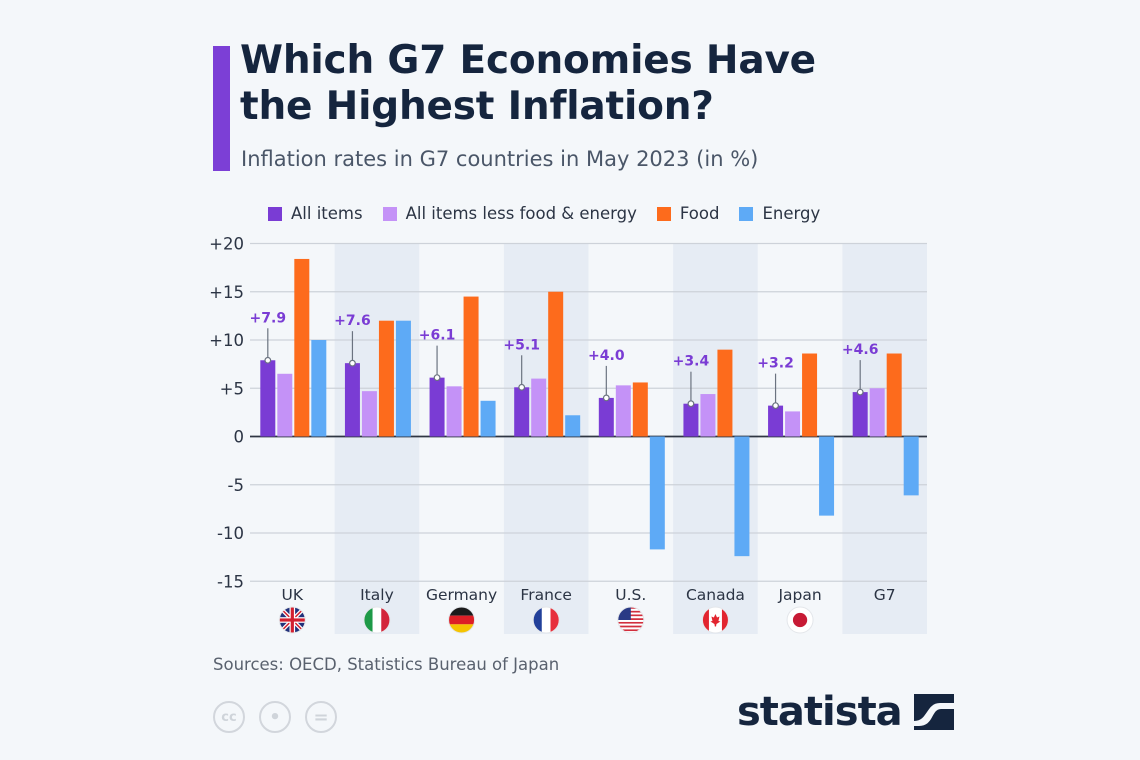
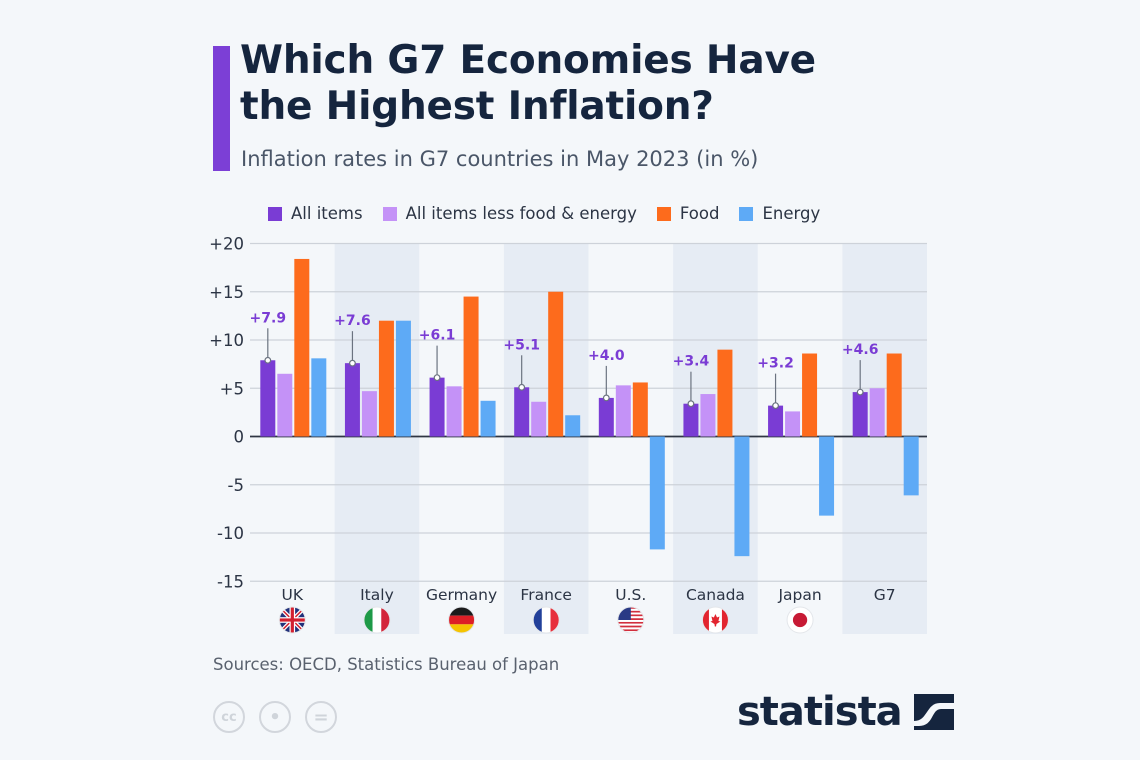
Energy/UK: 10 -> 8
All items less food & energy/France: 6 -> 4
